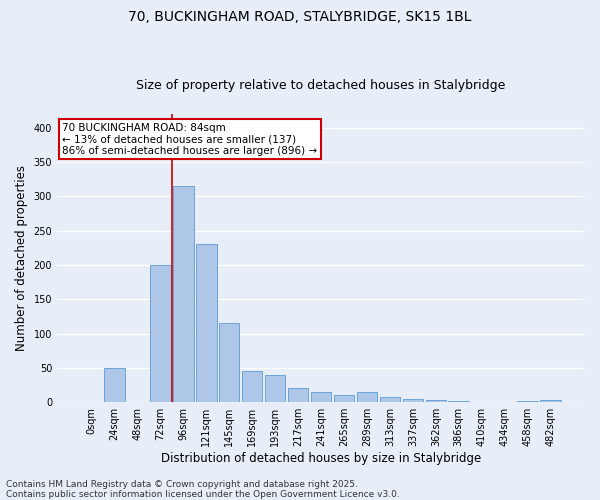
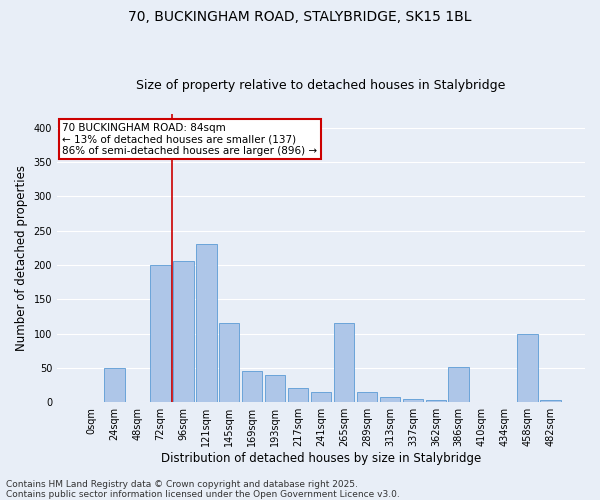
96sqm: 315 -> 206
265sqm: 10 -> 116
386sqm: 2 -> 52
458sqm: 2 -> 100
